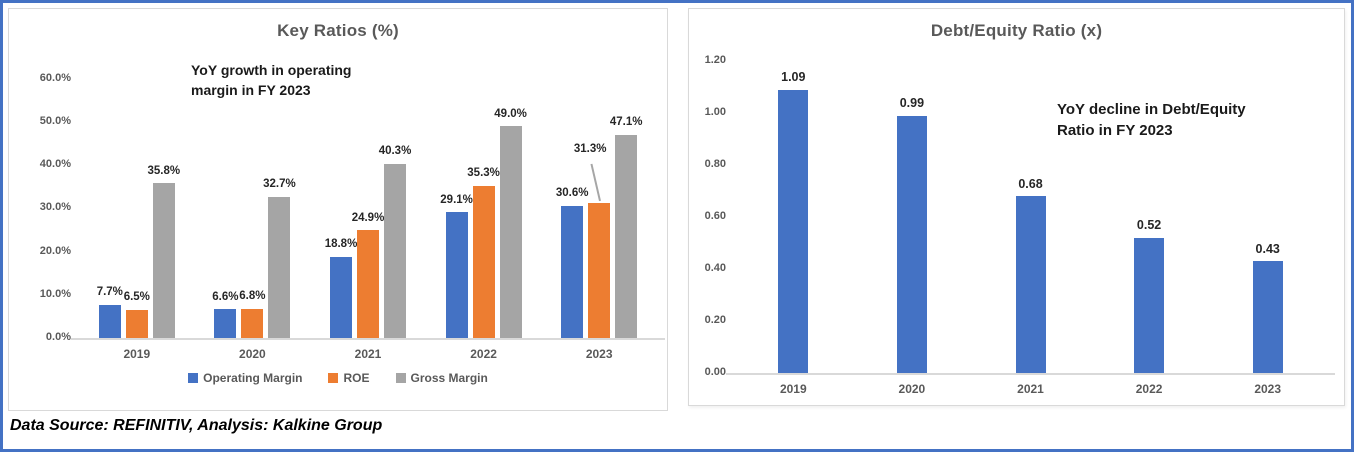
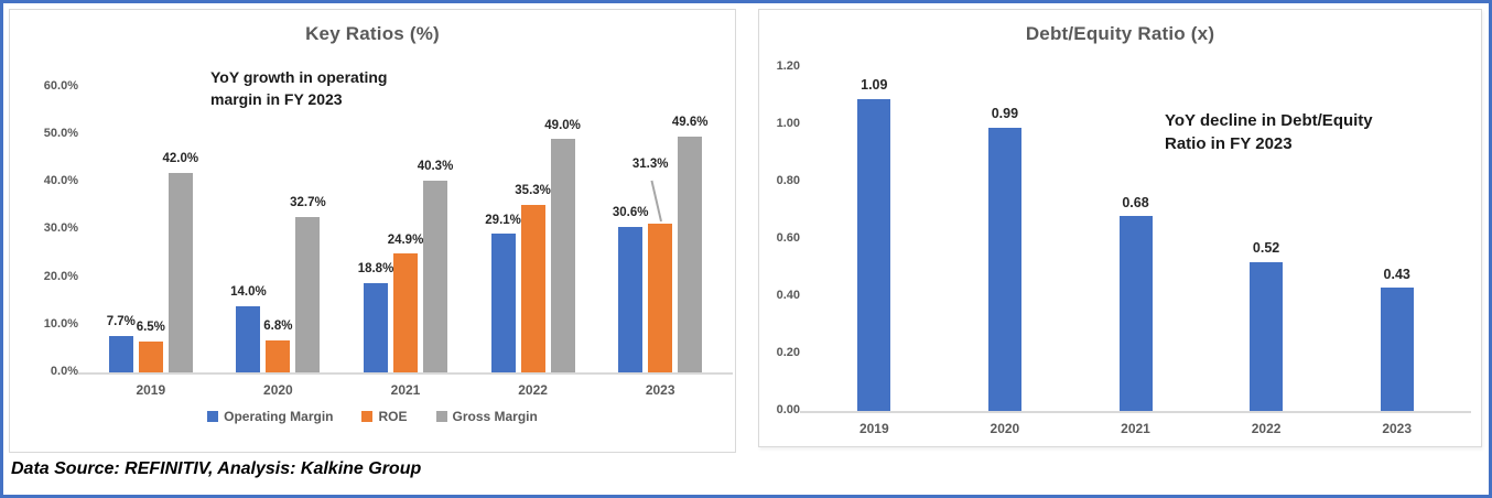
Key Ratios (%)/Gross Margin/2019: 35.8% -> 42.0%
Key Ratios (%)/Operating Margin/2020: 6.6% -> 14.0%
Key Ratios (%)/Gross Margin/2023: 47.1% -> 49.6%
